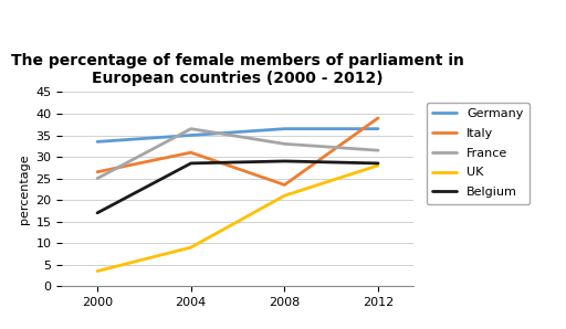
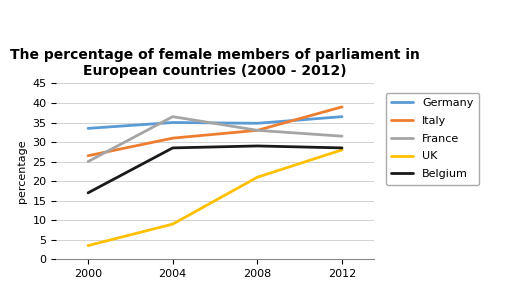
Germany/2008: 36.5 -> 34.8
Italy/2008: 23.5 -> 33.0
